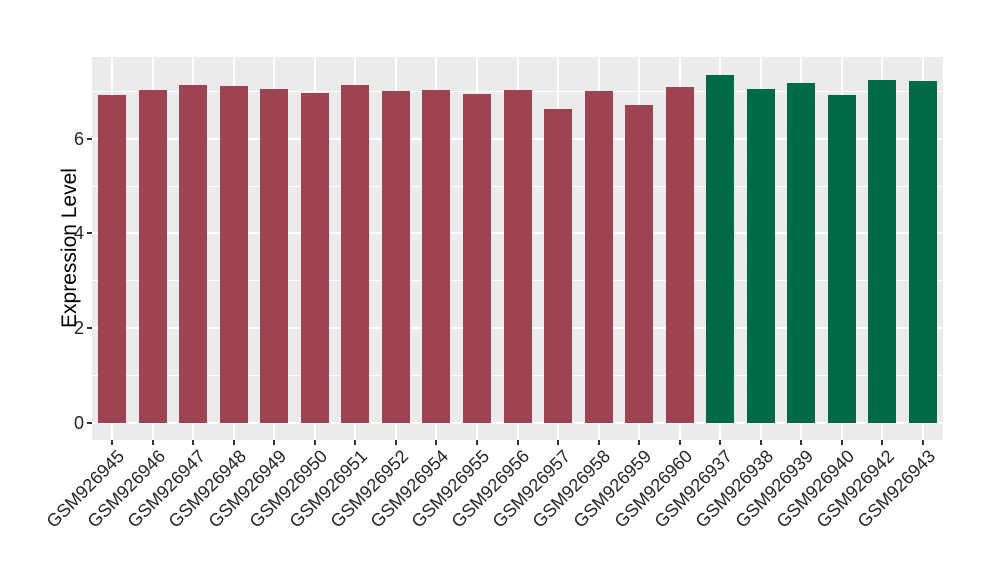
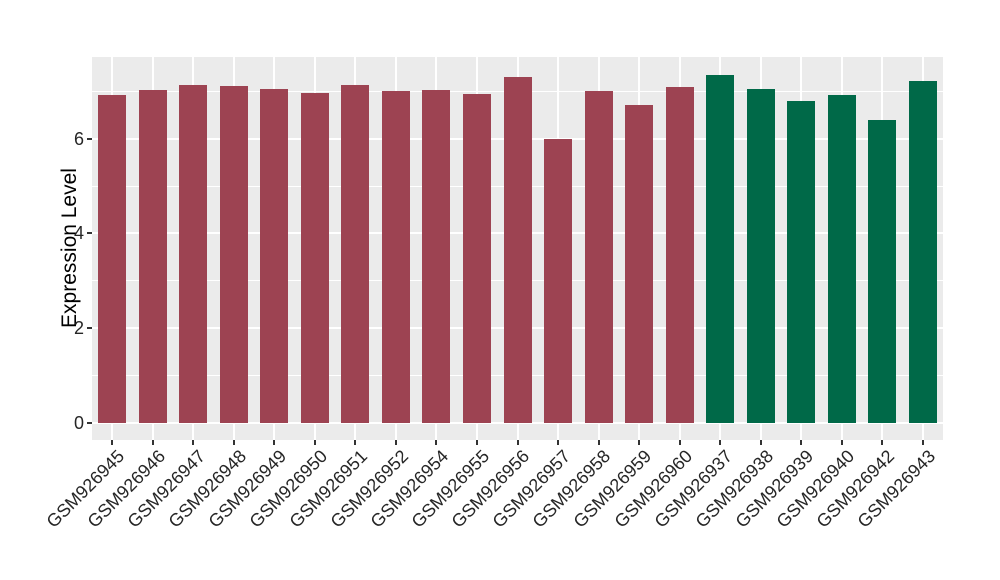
GSM926956: 7.0 -> 7.3
GSM926957: 6.6 -> 6.0
GSM926939: 7.2 -> 6.8
GSM926942: 7.2 -> 6.4
